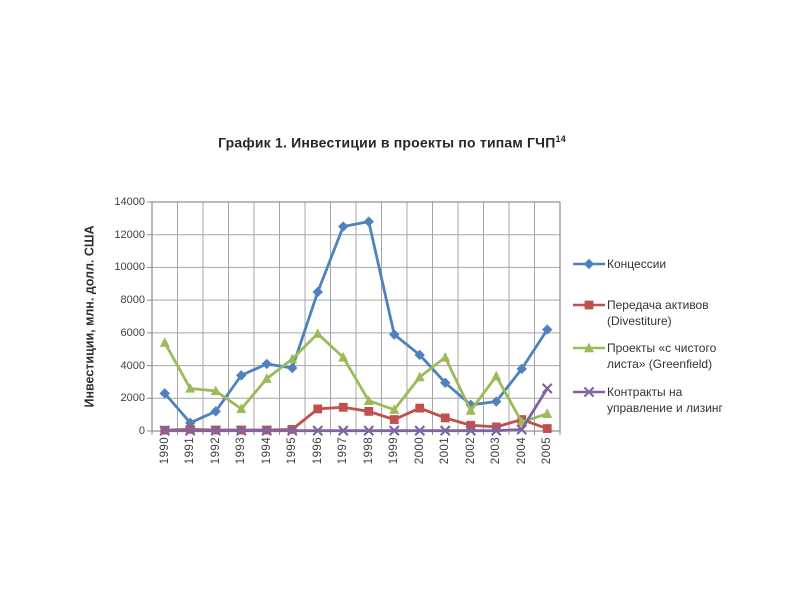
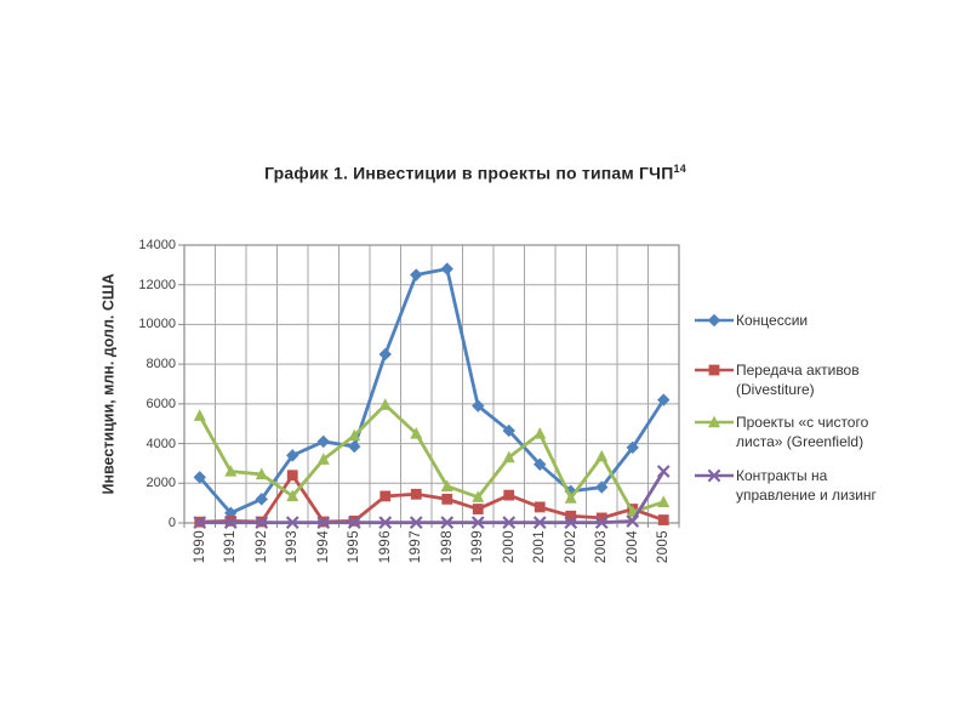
Передача активов (Divestiture)/1993: 100 -> 2400
